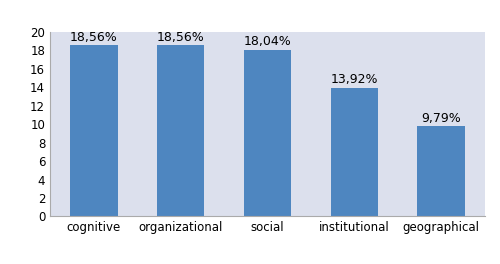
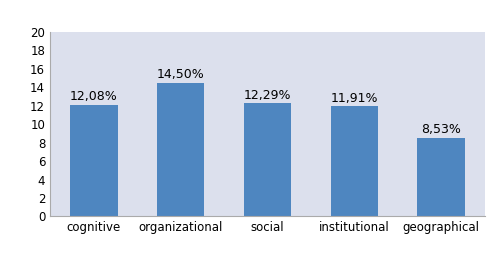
cognitive: 18,56% -> 12,08%
organizational: 18,56% -> 14,50%
social: 18,04% -> 12,29%
institutional: 13,92% -> 11,91%
geographical: 9,79% -> 8,53%
